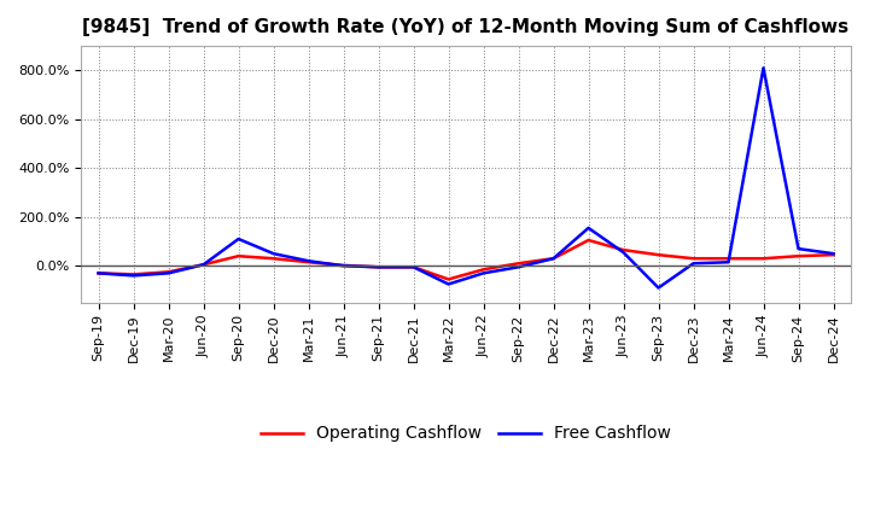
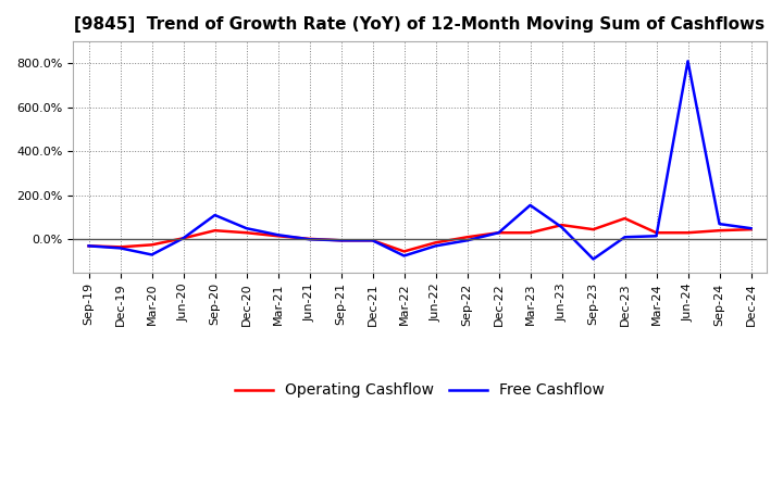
Free Cashflow/Mar-20: -30% -> -70%
Operating Cashflow/Mar-23: 105% -> 30%
Operating Cashflow/Dec-23: 30% -> 95%
